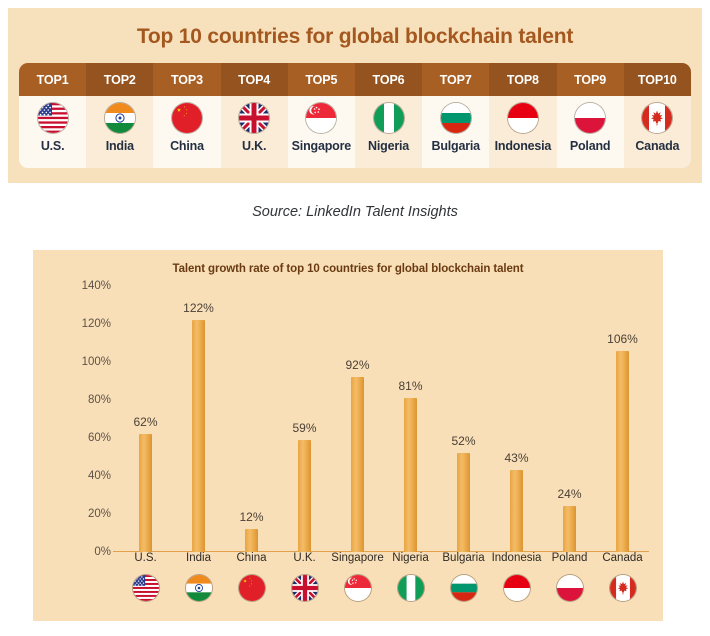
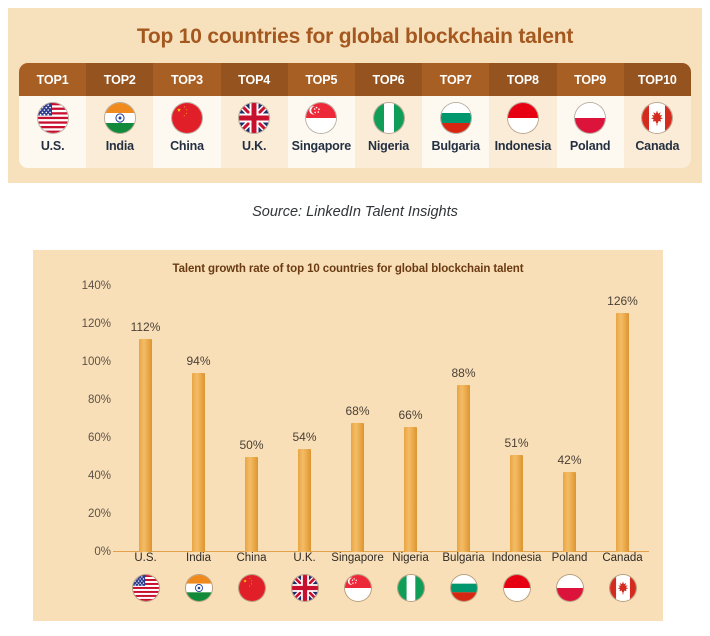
U.S.: 62% -> 112%
India: 122% -> 94%
China: 12% -> 50%
U.K.: 59% -> 54%
Singapore: 92% -> 68%
Nigeria: 81% -> 66%
Bulgaria: 52% -> 88%
Indonesia: 43% -> 51%
Poland: 24% -> 42%
Canada: 106% -> 126%
